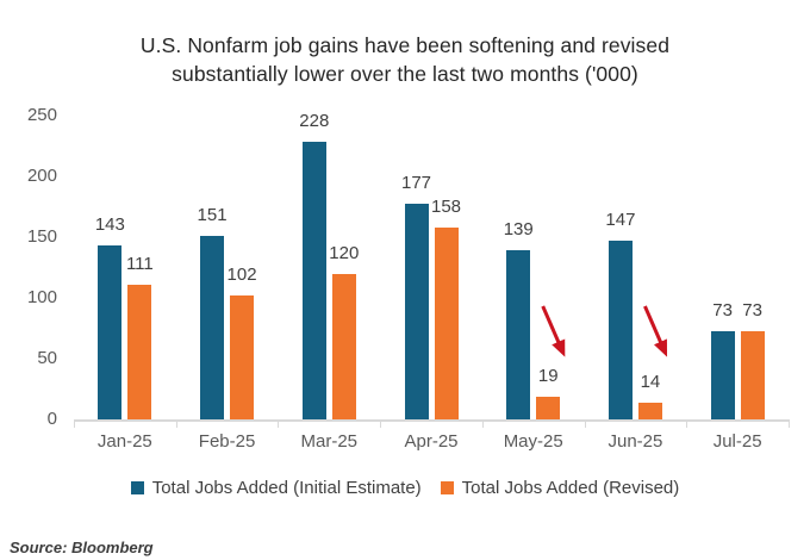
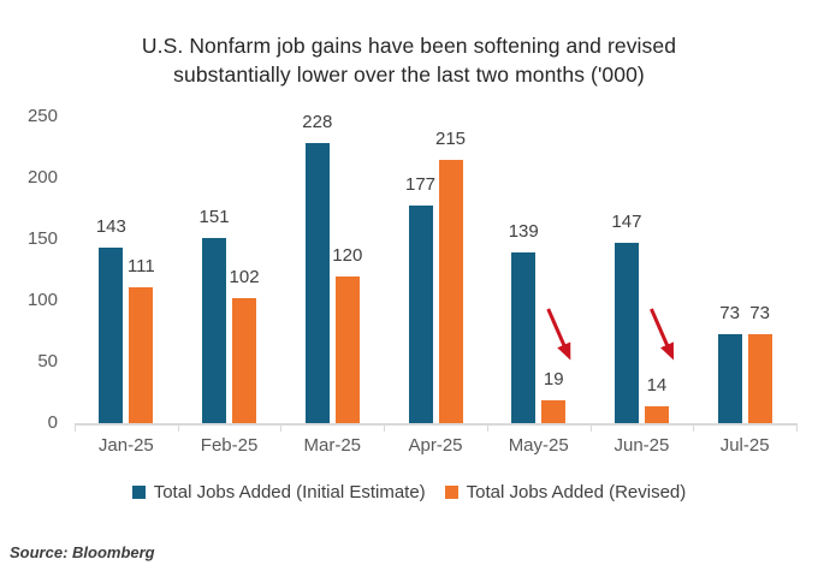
Total Jobs Added (Revised)/Apr-25: 158 -> 215
